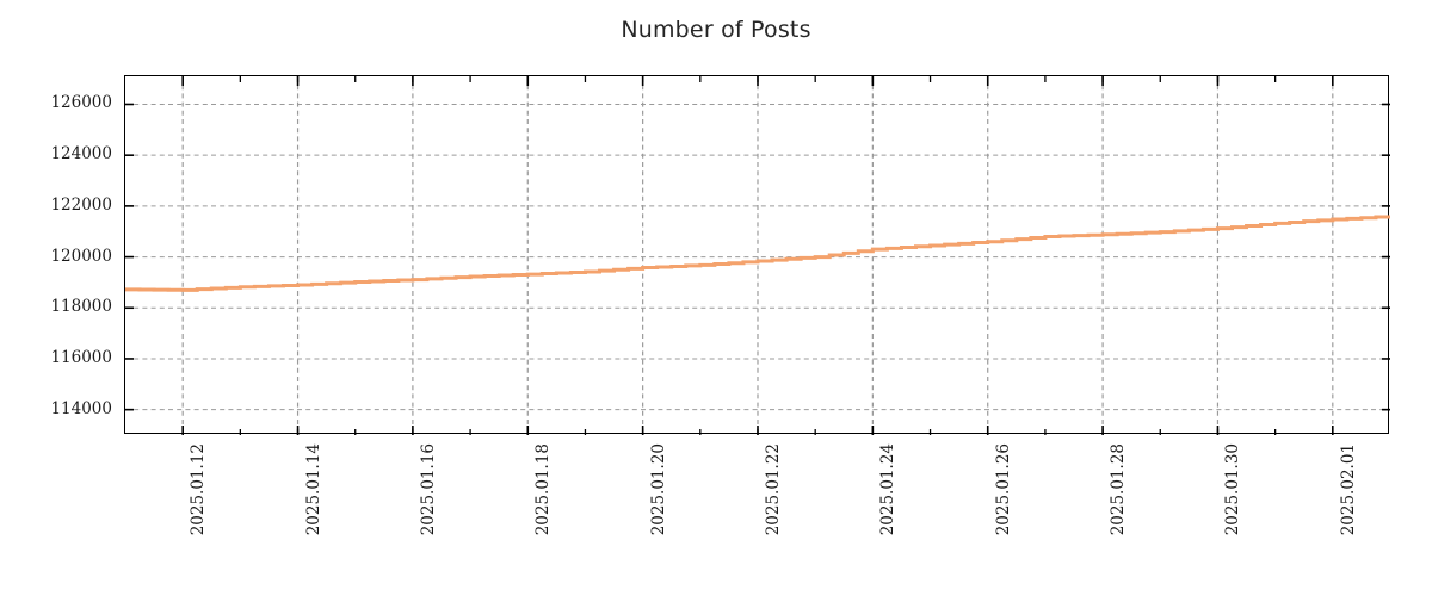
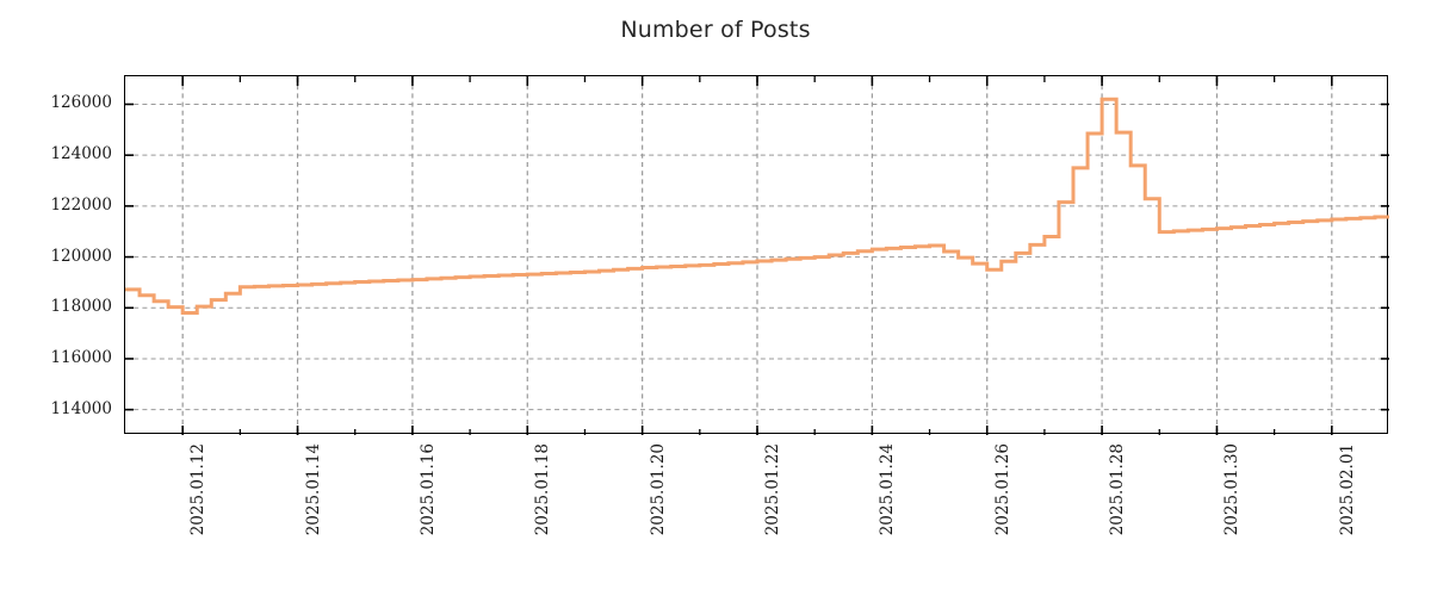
2025.01.12: 118700 -> 117800
2025.01.26: 120600 -> 119500
2025.01.28: 120900 -> 126200
